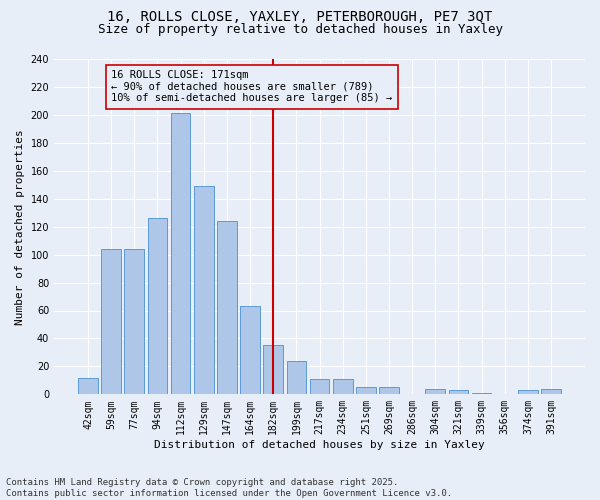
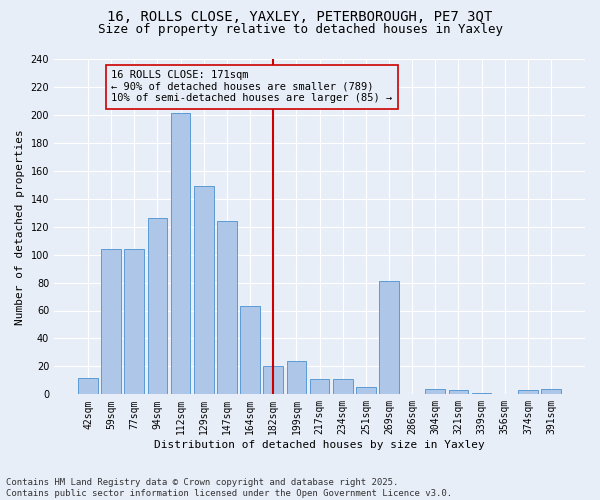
182sqm: 35 -> 20
269sqm: 5 -> 81
